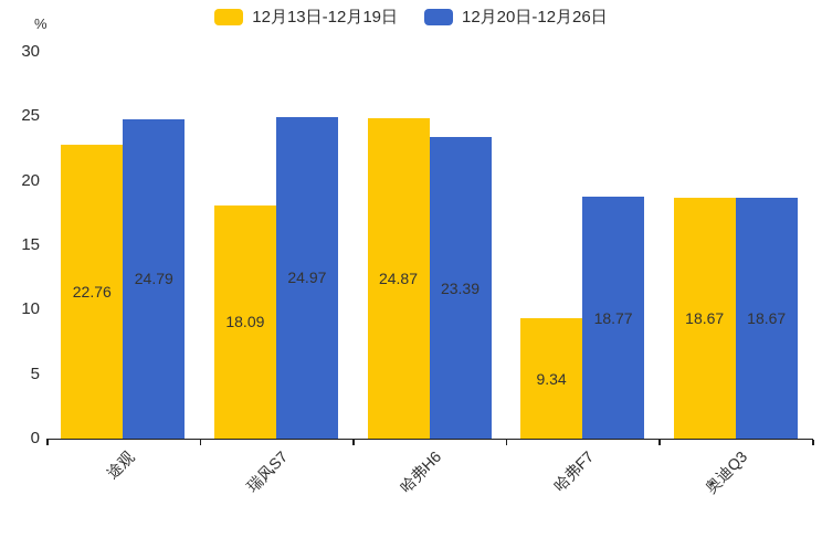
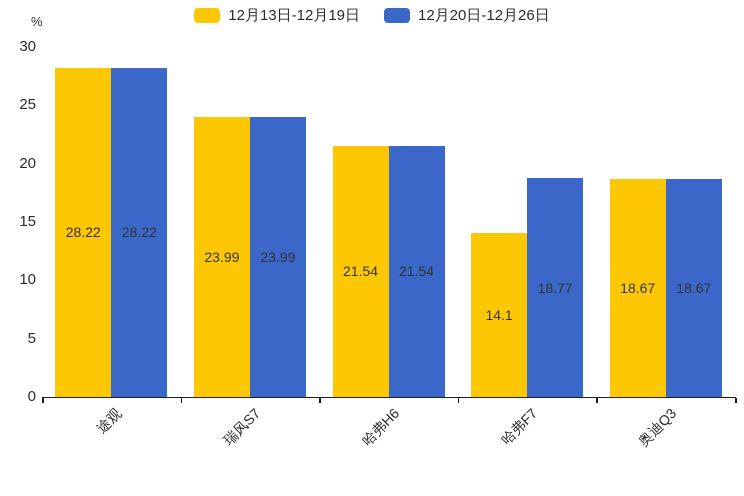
12月13日-12月19日/途观: 22.76 -> 28.22
12月20日-12月26日/途观: 24.79 -> 28.22
12月13日-12月19日/瑞风S7: 18.09 -> 23.99
12月20日-12月26日/瑞风S7: 24.97 -> 23.99
12月13日-12月19日/哈弗H6: 24.87 -> 21.54
12月20日-12月26日/哈弗H6: 23.39 -> 21.54
12月13日-12月19日/哈弗F7: 9.34 -> 14.1
